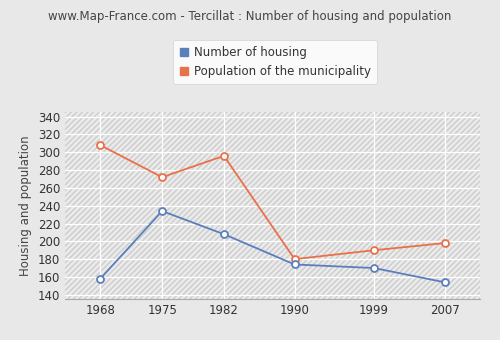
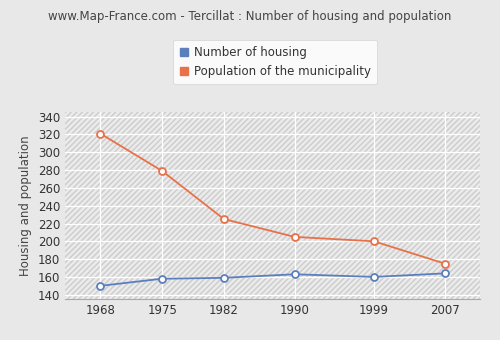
Number of housing/1968: 158 -> 150
Population of the municipality/1968: 308 -> 321
Number of housing/1975: 234 -> 158
Population of the municipality/1975: 272 -> 279
Number of housing/1982: 208 -> 159
Population of the municipality/1982: 296 -> 225
Number of housing/1990: 174 -> 163
Population of the municipality/1990: 180 -> 205
Number of housing/1999: 170 -> 160
Population of the municipality/1999: 190 -> 200
Number of housing/2007: 154 -> 164
Population of the municipality/2007: 198 -> 175
